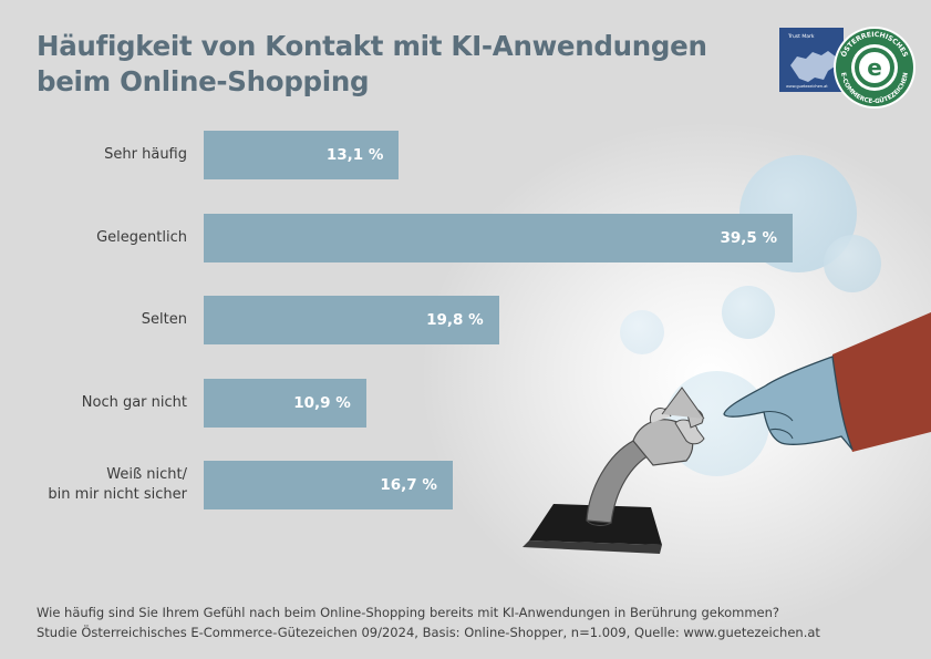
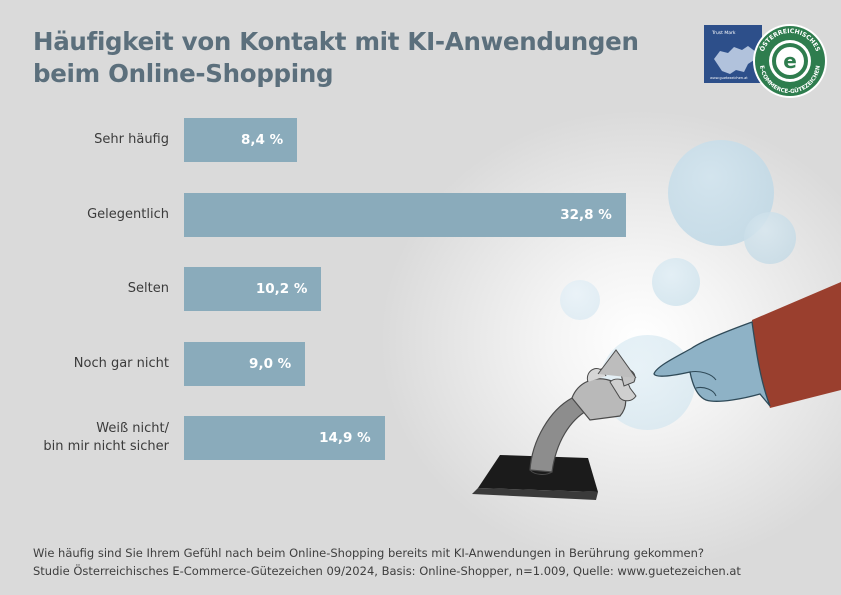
Sehr häufig: 13,1 -> 8,4
Gelegentlich: 39,5 -> 32,8
Selten: 19,8 -> 10,2
Noch gar nicht: 10,9 -> 9,0
Weiß nicht/ bin mir nicht sicher: 16,7 -> 14,9
